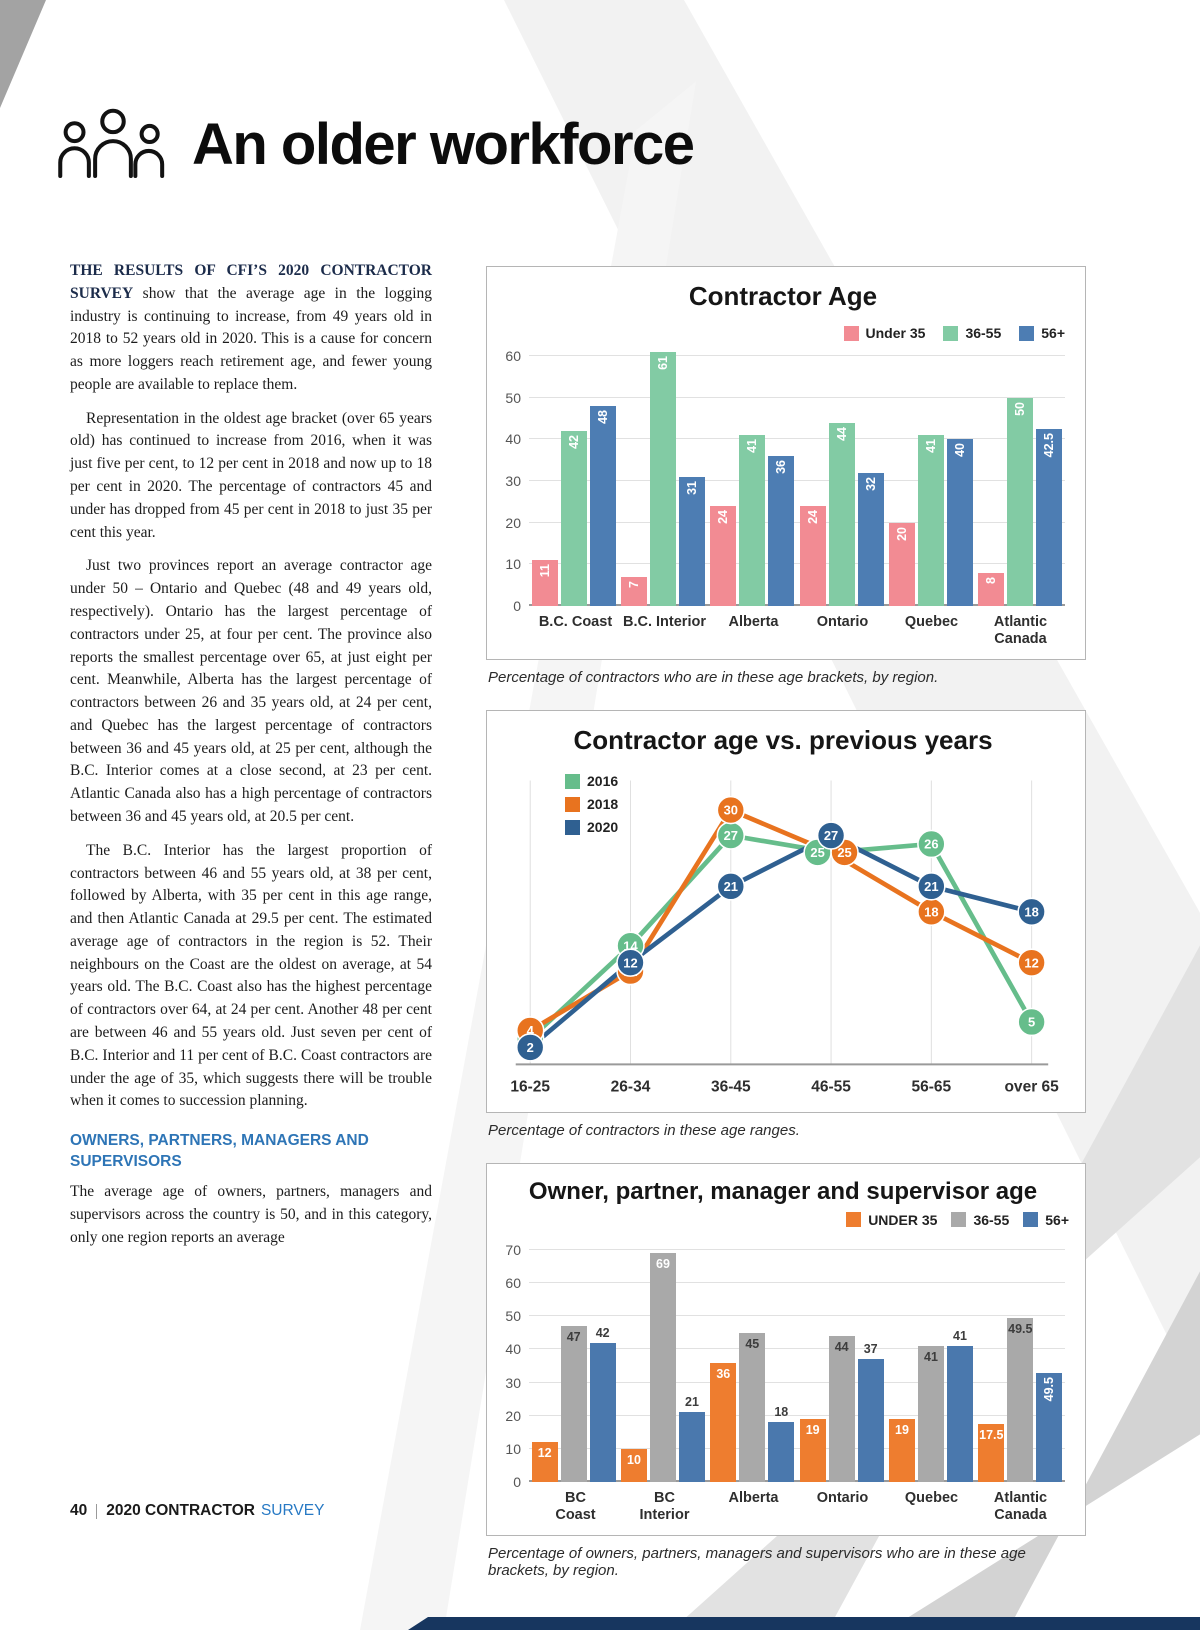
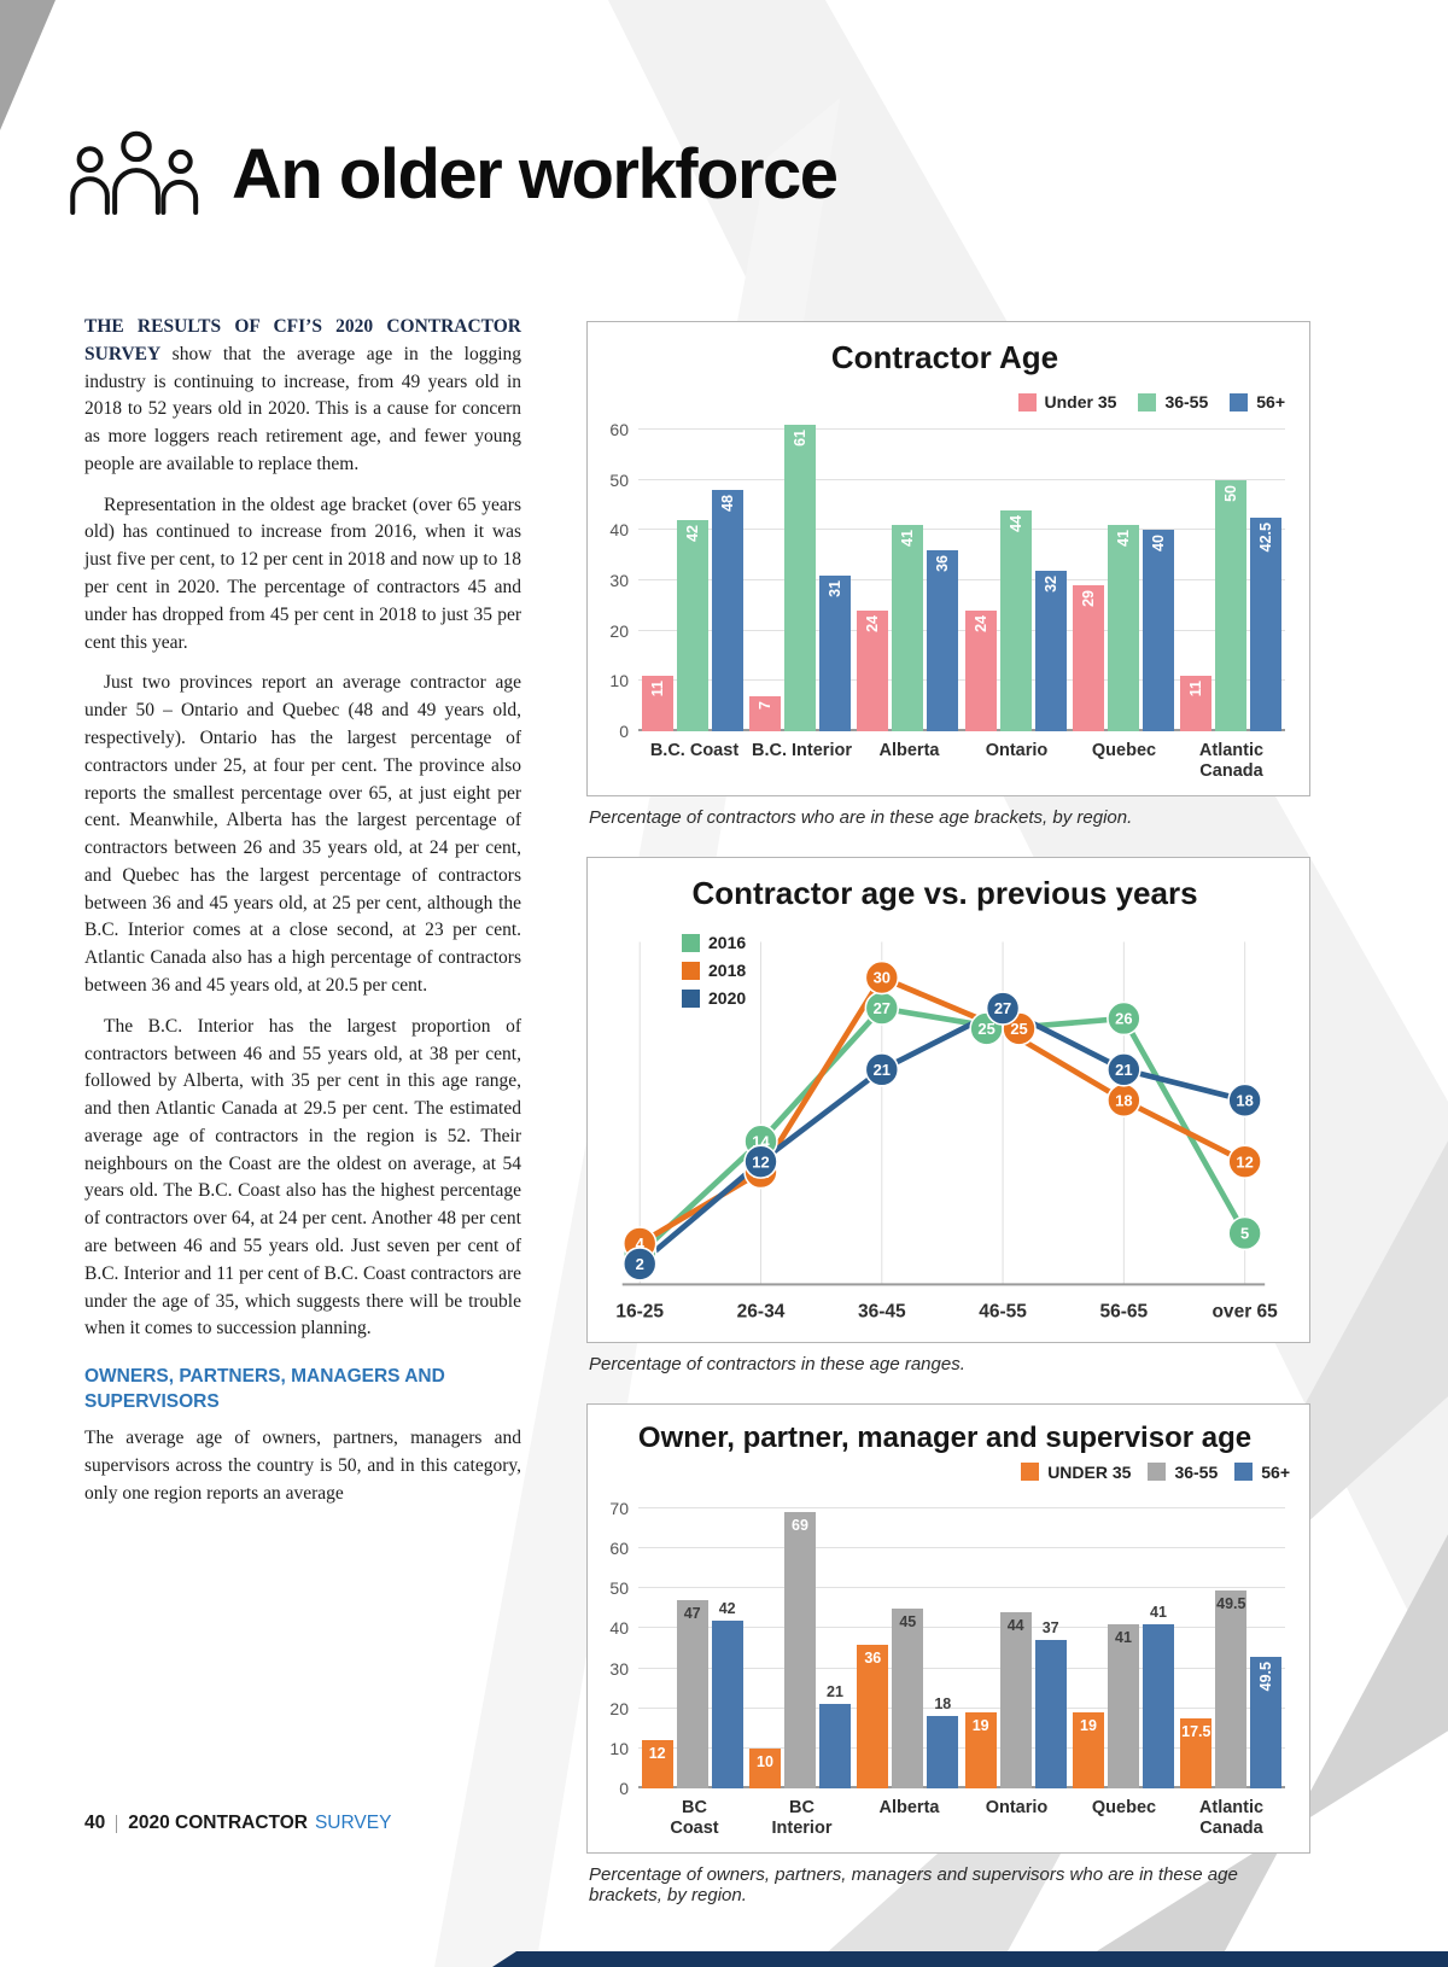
Contractor Age/Under 35/Quebec: 20 -> 29
Contractor Age/Under 35/Atlantic Canada: 8 -> 11
